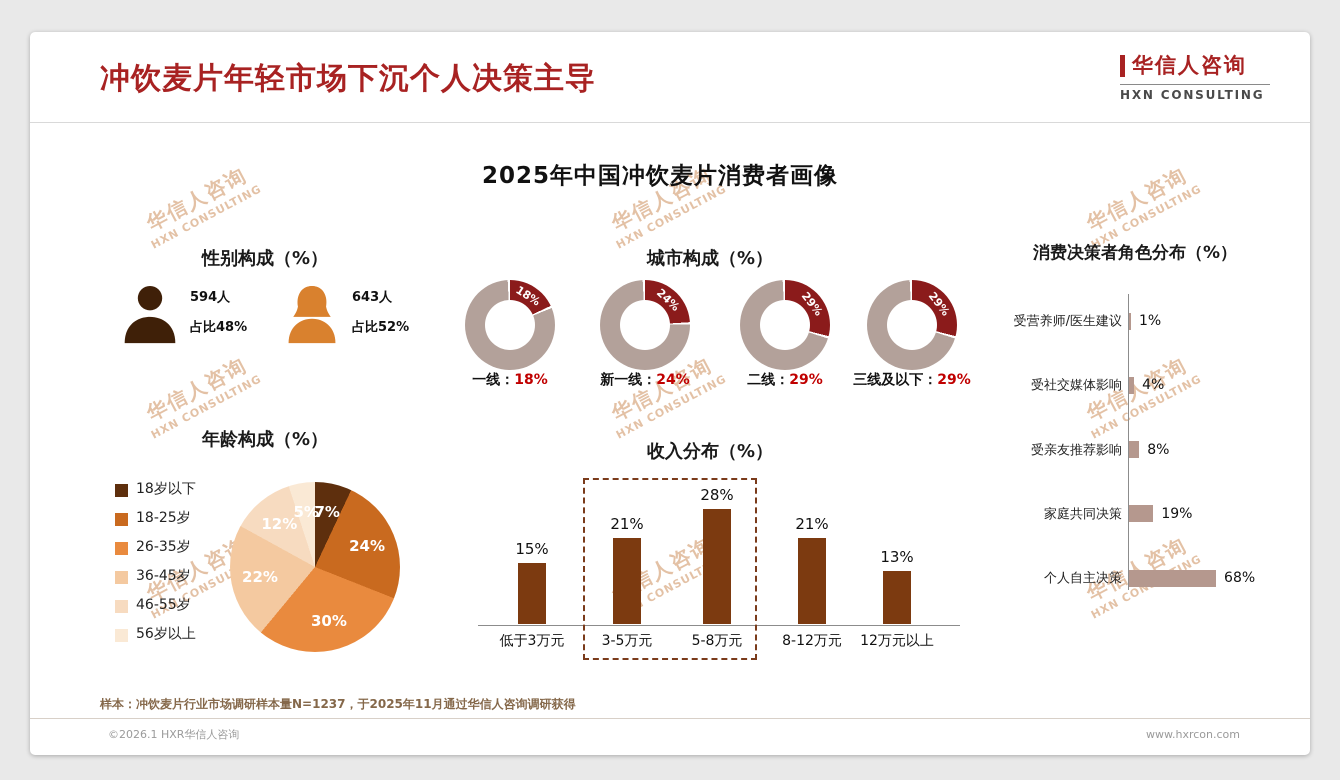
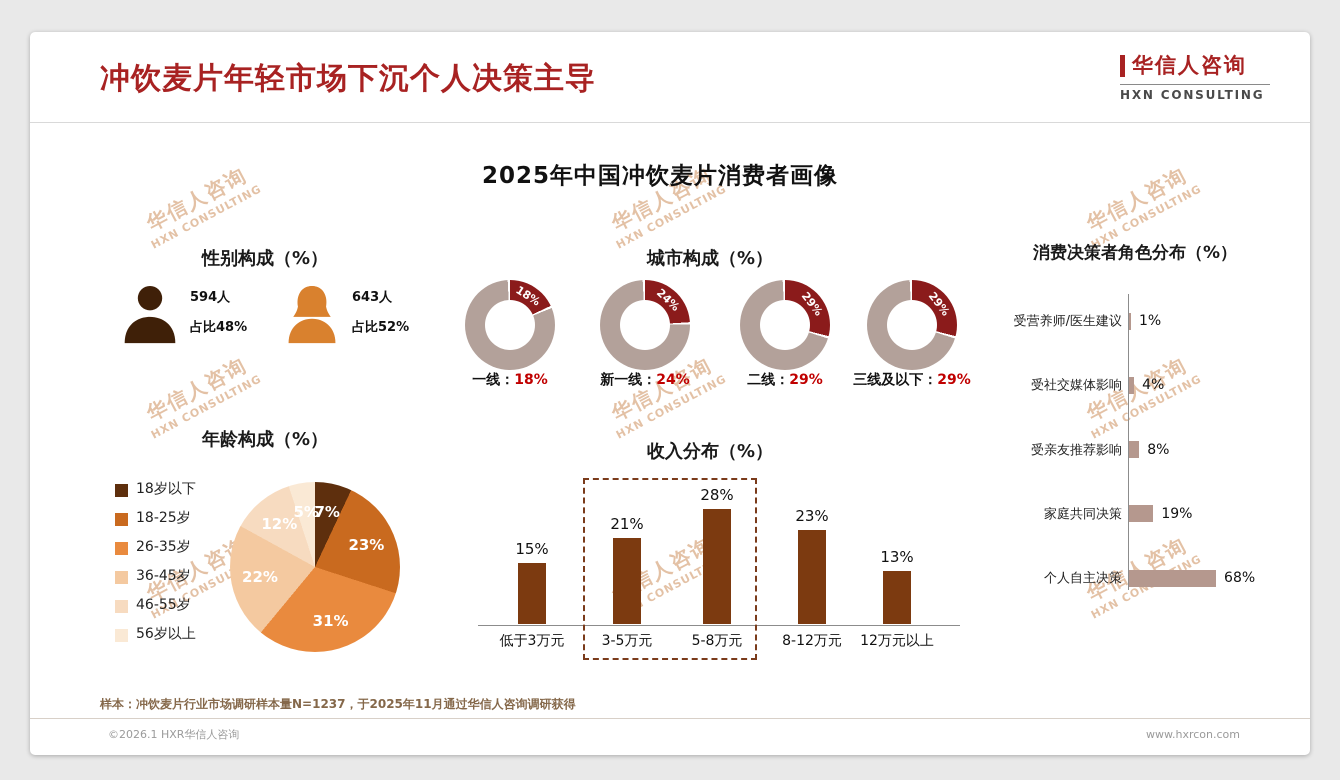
年龄构成（%）/18-25岁: 24% -> 23%
年龄构成（%）/26-35岁: 30% -> 31%
收入分布（%）/8-12万元: 21% -> 23%
